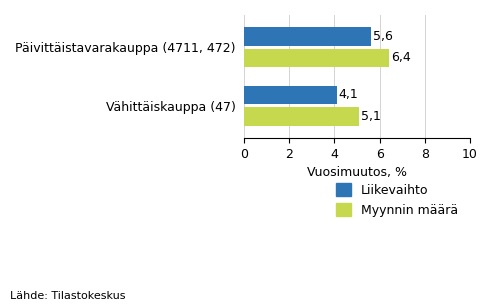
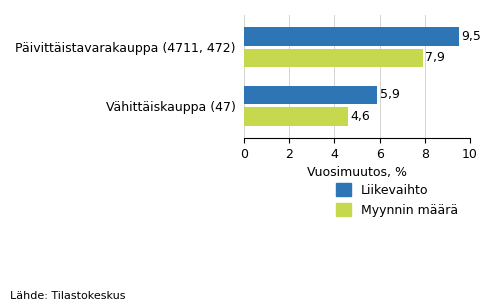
Liikevaihto/Päivittäistavarakauppa (4711, 472): 5,6 -> 9,5
Myynnin määrä/Päivittäistavarakauppa (4711, 472): 6,4 -> 7,9
Liikevaihto/Vähittäiskauppa (47): 4,1 -> 5,9
Myynnin määrä/Vähittäiskauppa (47): 5,1 -> 4,6
